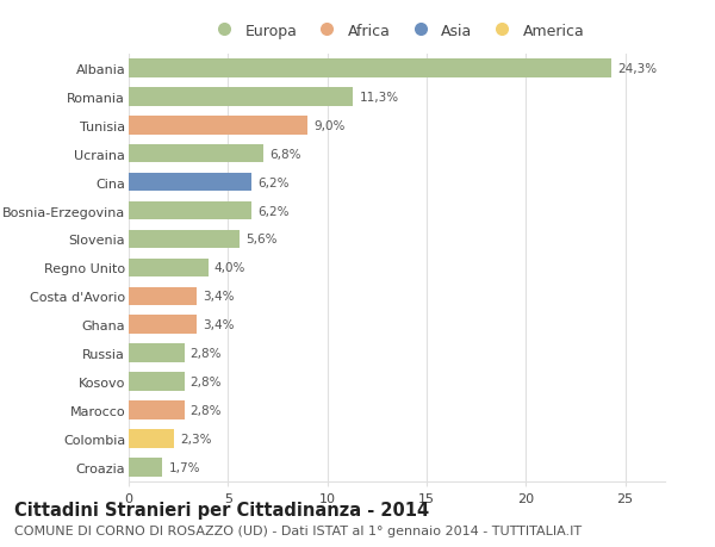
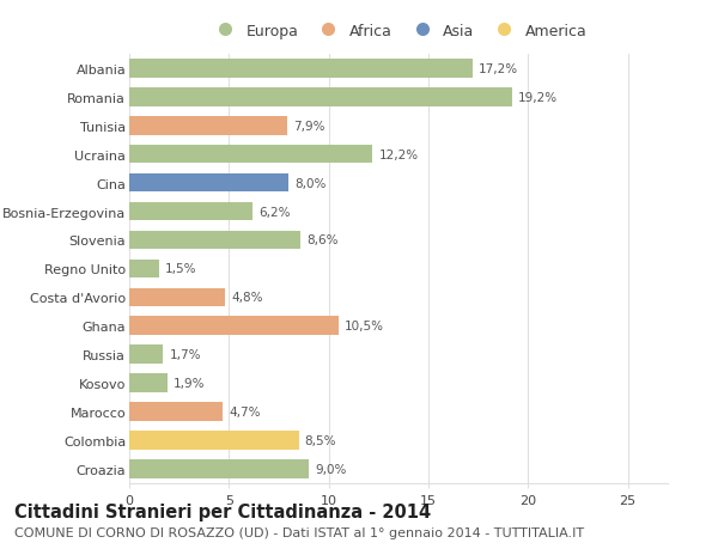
Albania: 24,3% -> 17,2%
Romania: 11,3% -> 19,2%
Tunisia: 9,0% -> 7,9%
Ucraina: 6,8% -> 12,2%
Cina: 6,2% -> 8,0%
Slovenia: 5,6% -> 8,6%
Regno Unito: 4,0% -> 1,5%
Costa d'Avorio: 3,4% -> 4,8%
Ghana: 3,4% -> 10,5%
Russia: 2,8% -> 1,7%
Kosovo: 2,8% -> 1,9%
Marocco: 2,8% -> 4,7%
Colombia: 2,3% -> 8,5%
Croazia: 1,7% -> 9,0%
